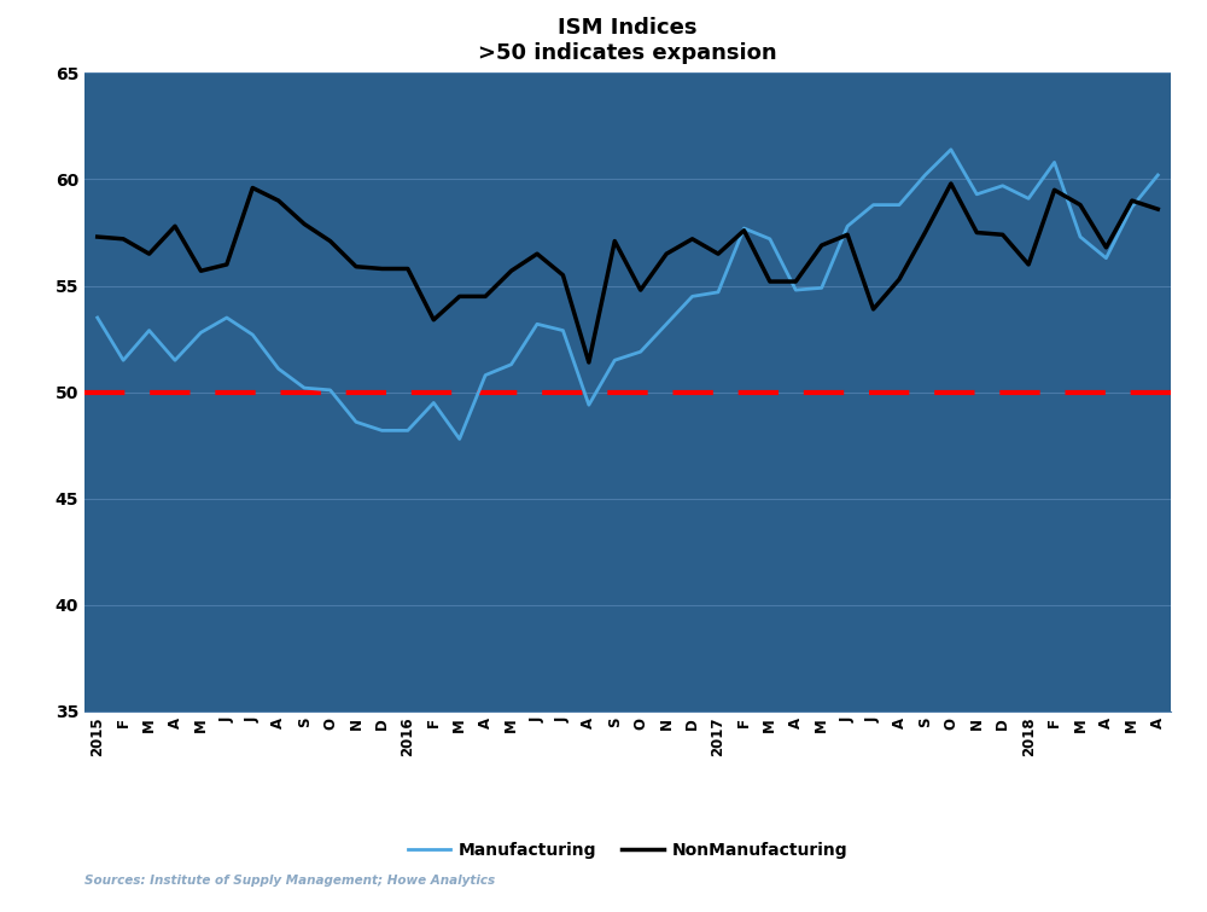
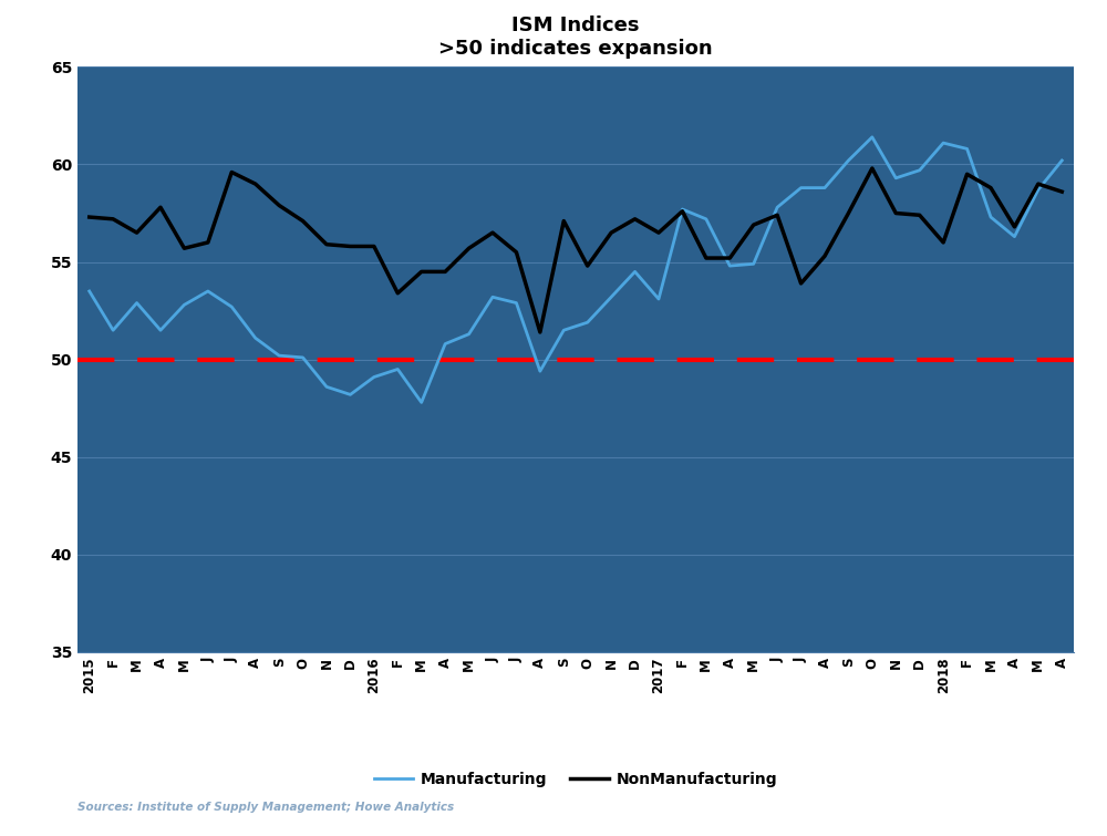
Manufacturing/2016: 48.2 -> 49.1
Manufacturing/2017: 54.7 -> 53.1
Manufacturing/2018: 59.1 -> 61.1
